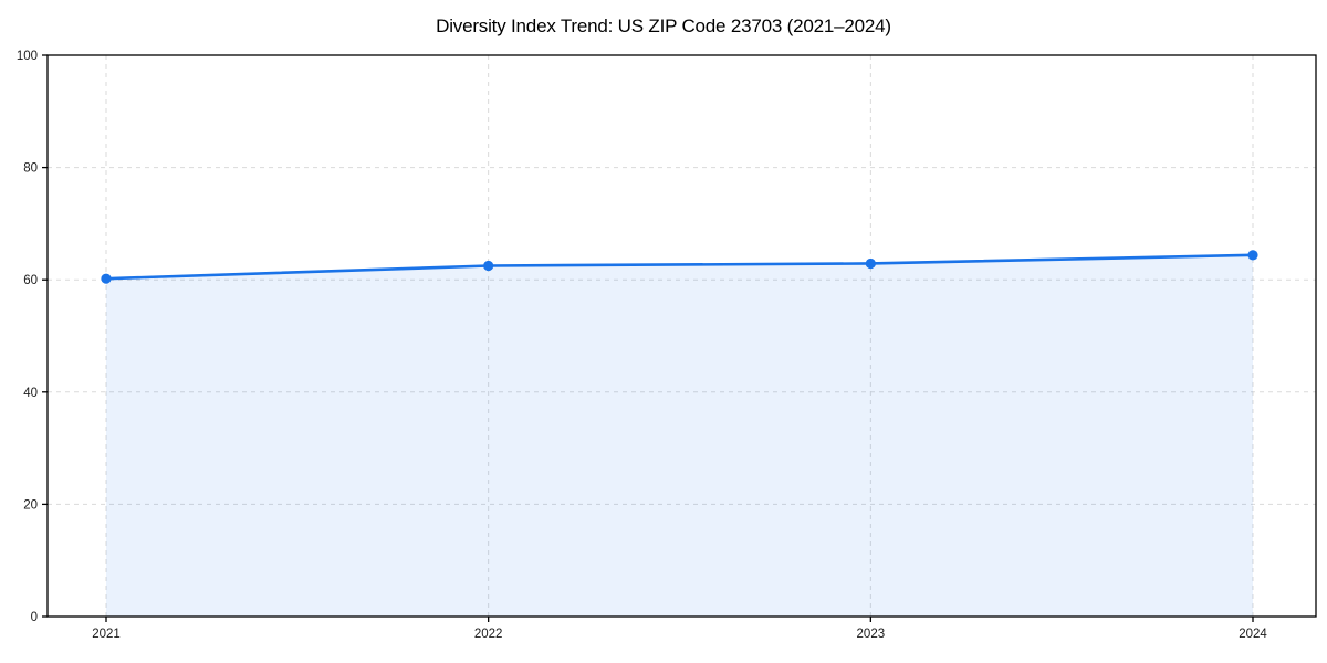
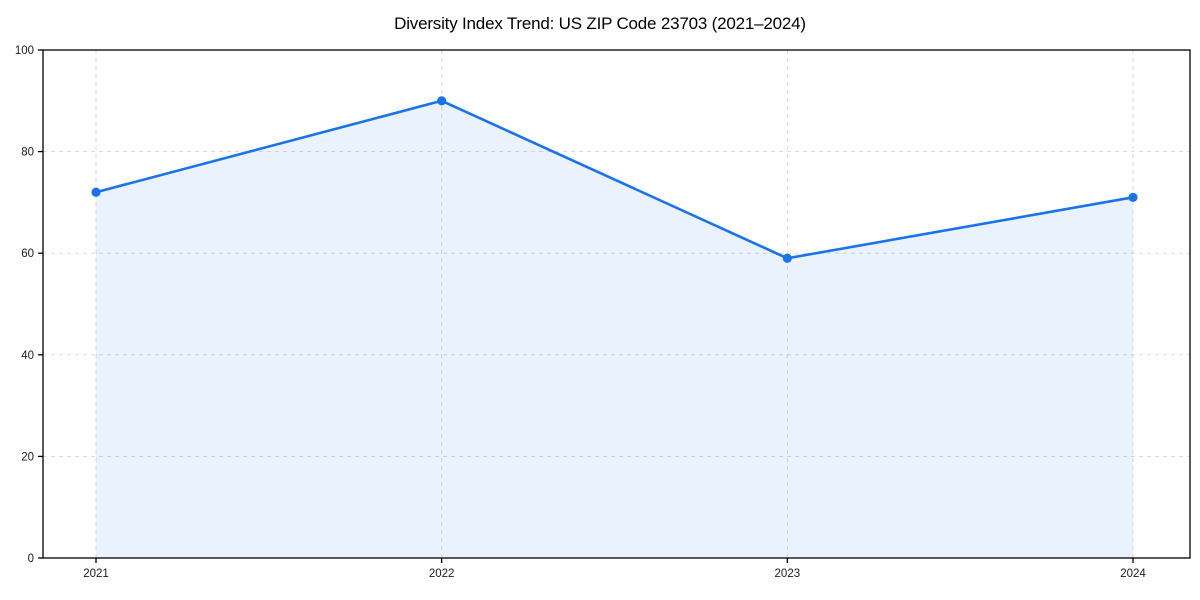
2021: 60 -> 72
2022: 62 -> 90
2023: 63 -> 59
2024: 64 -> 71
